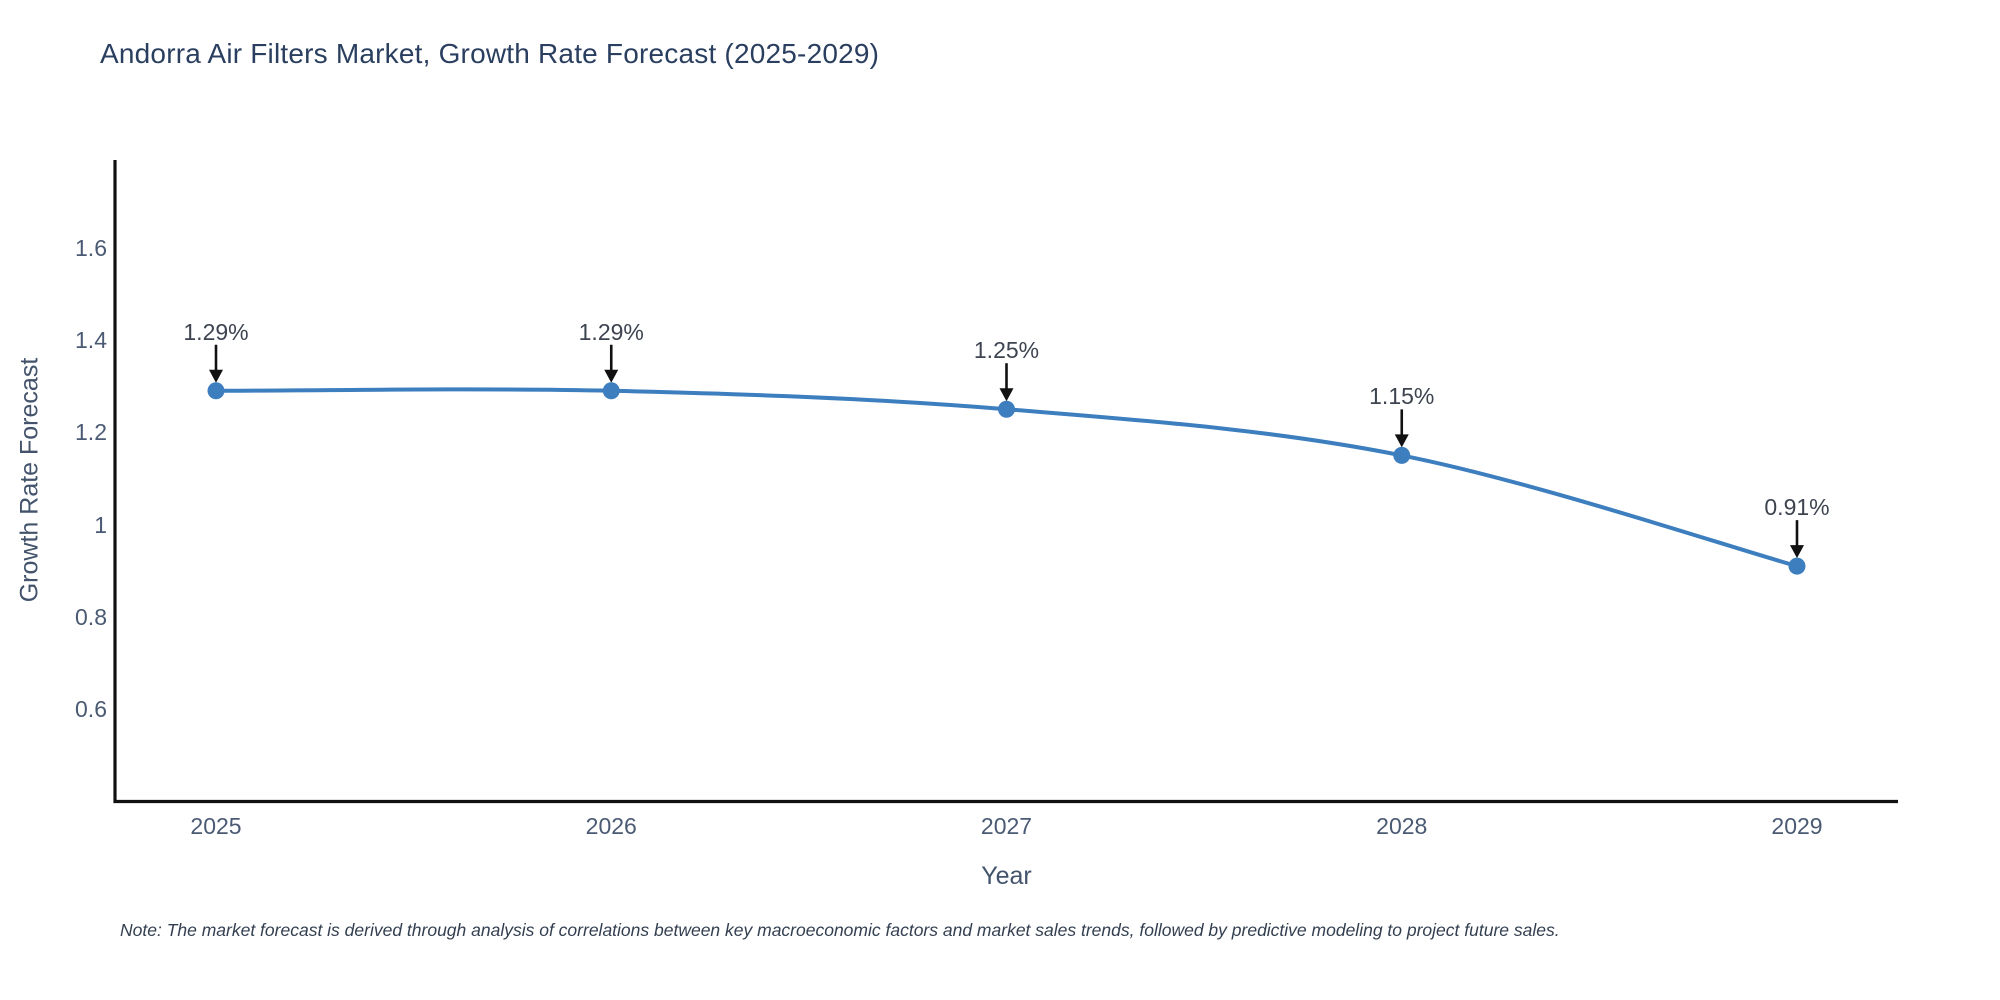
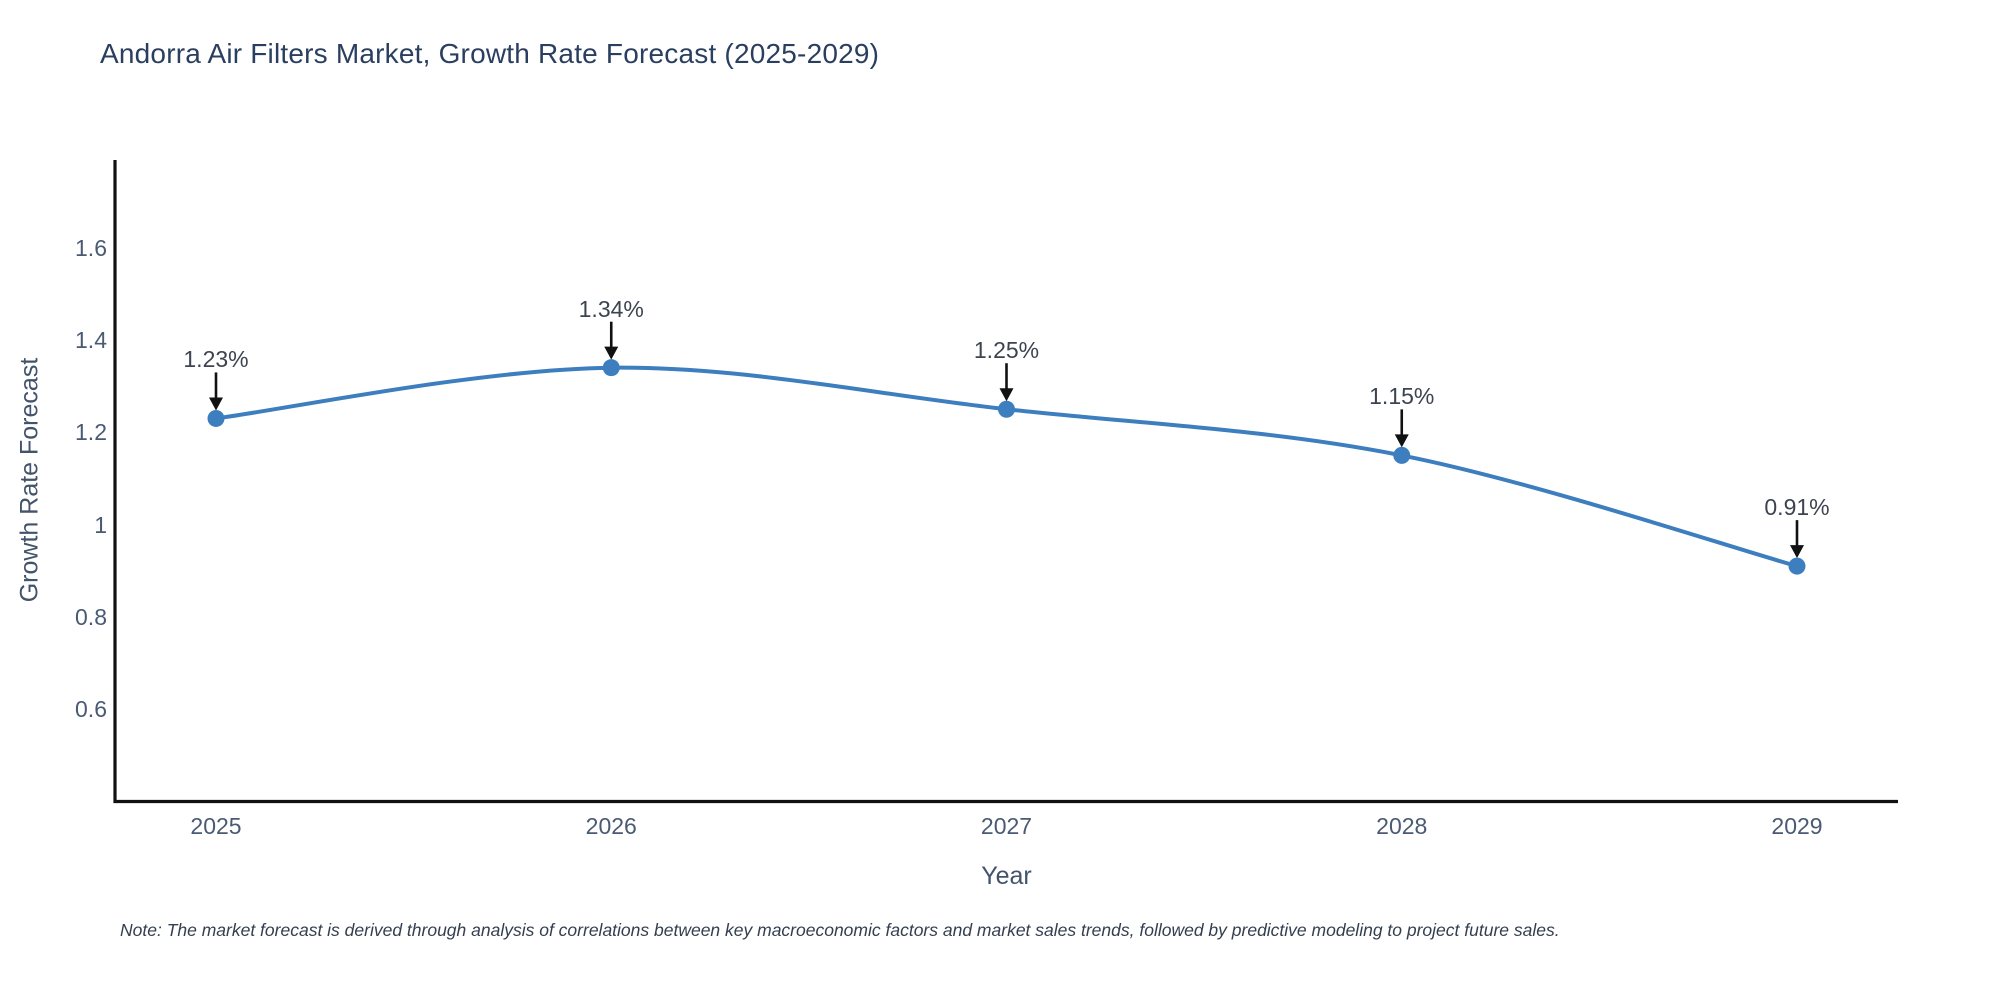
2025: 1.29% -> 1.23%
2026: 1.29% -> 1.34%
